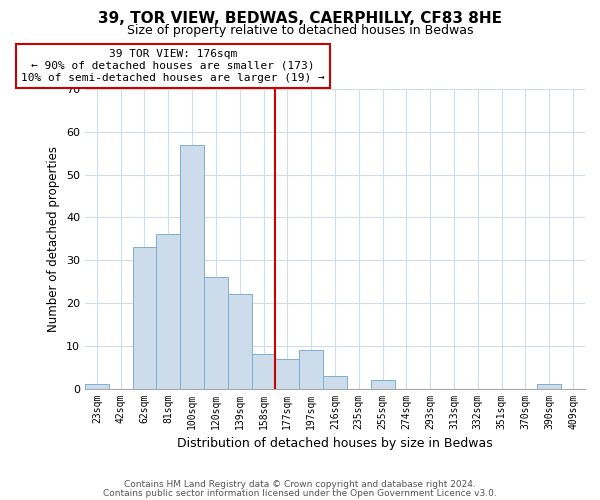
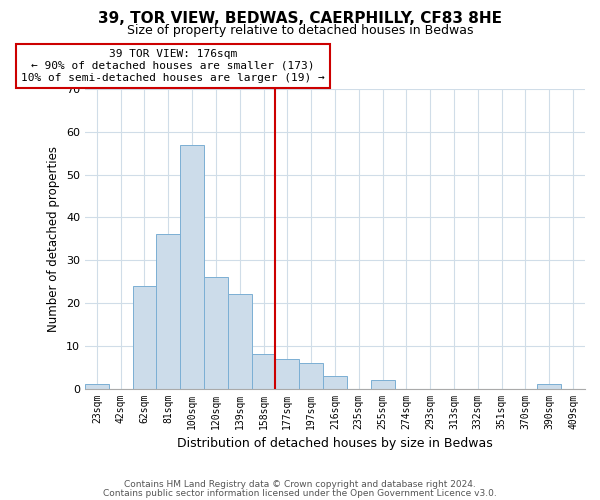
62sqm: 33 -> 24
197sqm: 9 -> 6
